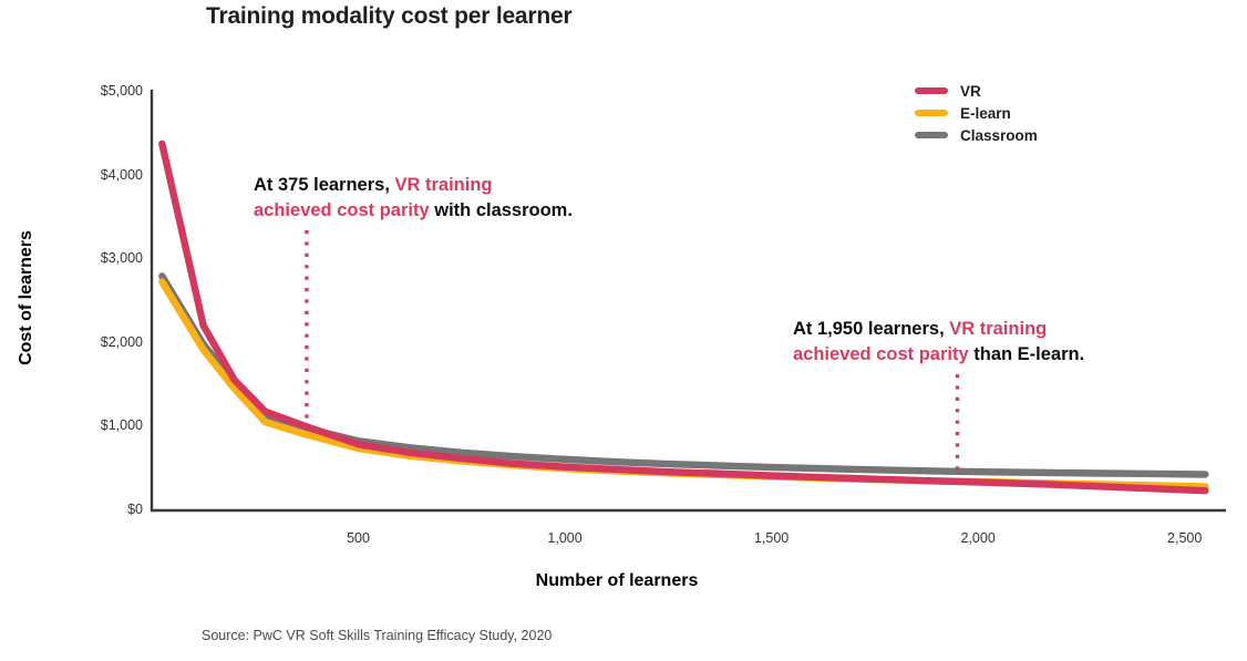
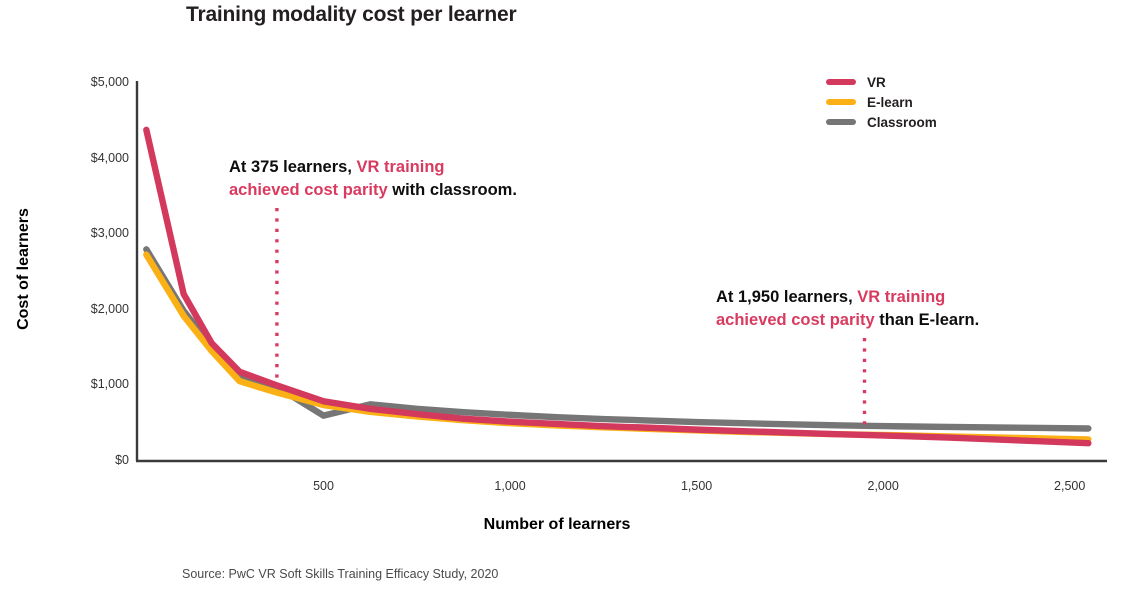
Classroom/500: $800 -> $600
